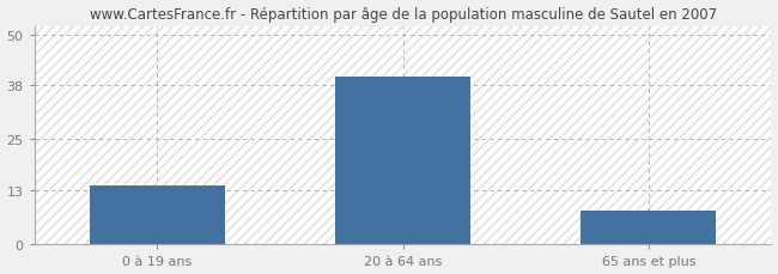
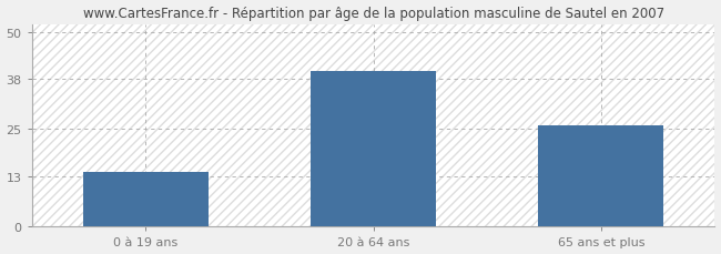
65 ans et plus: 8 -> 26
